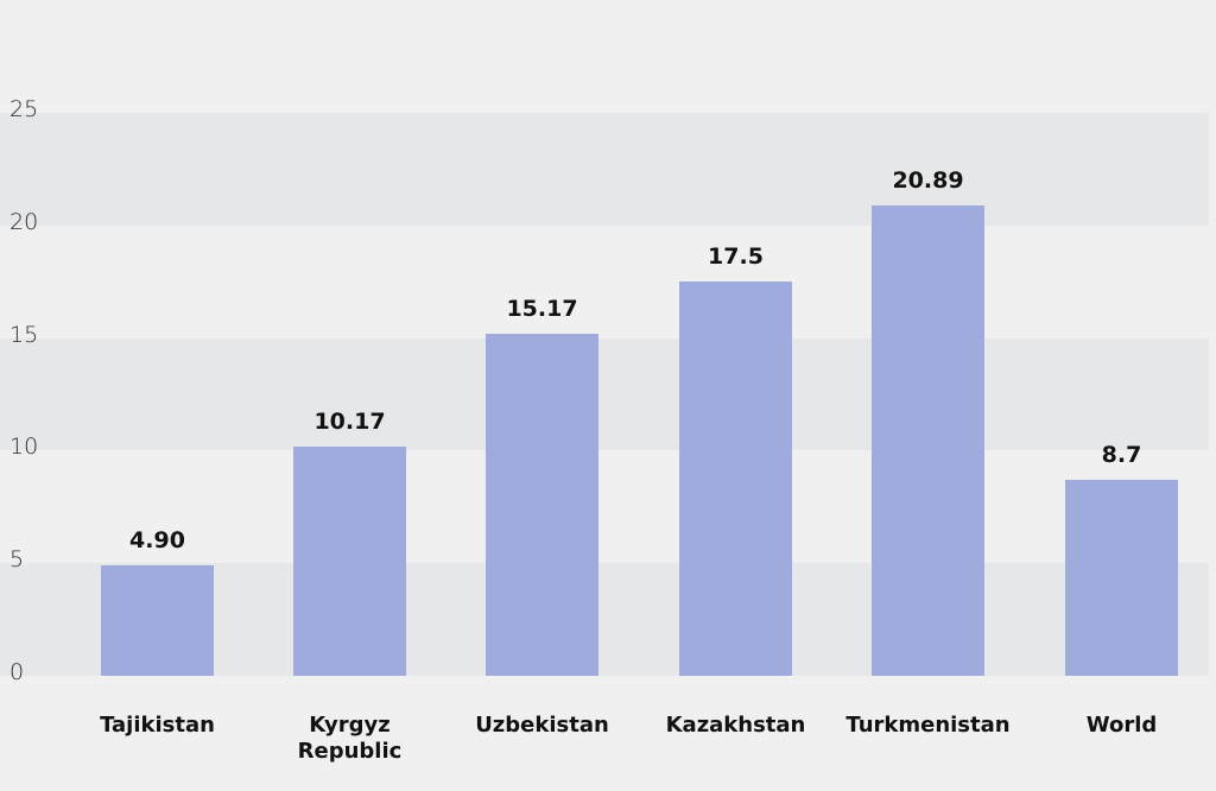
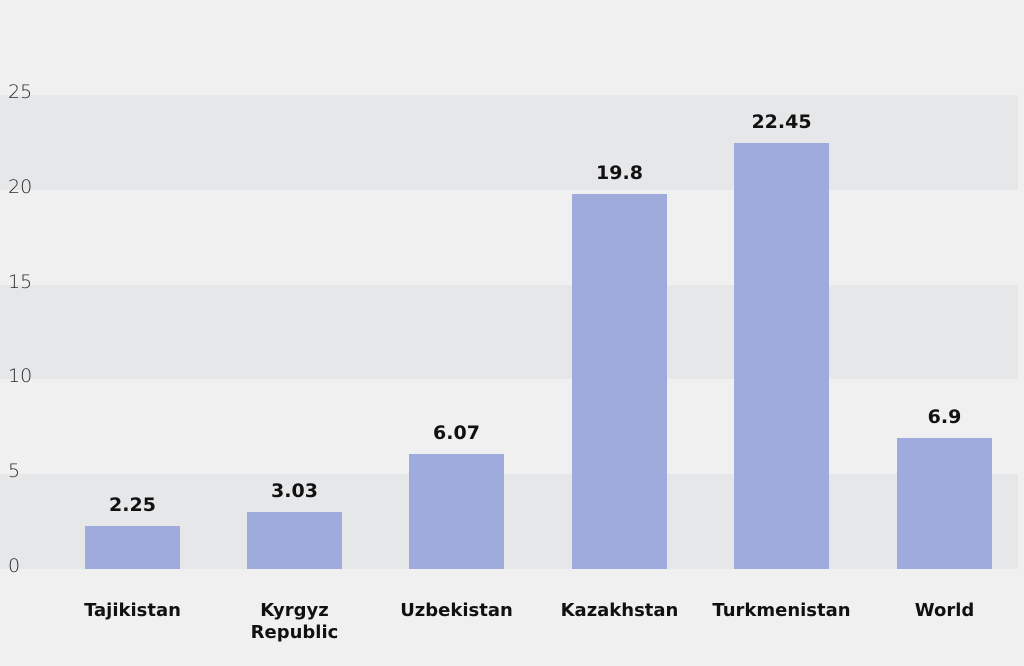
Tajikistan: 4.90 -> 2.25
Kyrgyz Republic: 10.17 -> 3.03
Uzbekistan: 15.17 -> 6.07
Kazakhstan: 17.5 -> 19.8
Turkmenistan: 20.89 -> 22.45
World: 8.7 -> 6.9
